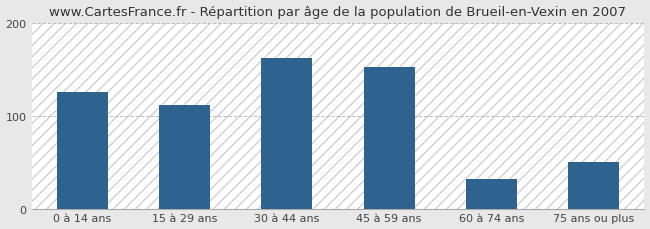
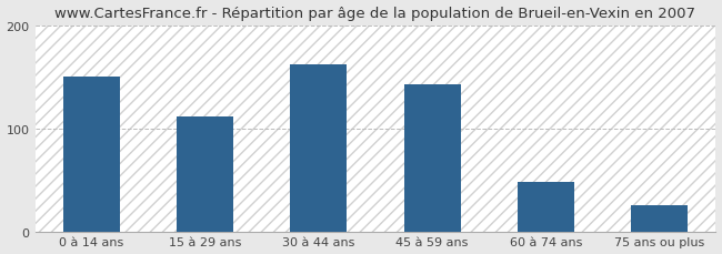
0 à 14 ans: 126 -> 150
45 à 59 ans: 152 -> 143
60 à 74 ans: 32 -> 48
75 ans ou plus: 50 -> 25
